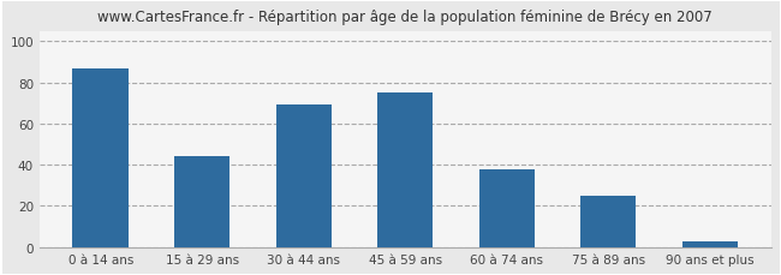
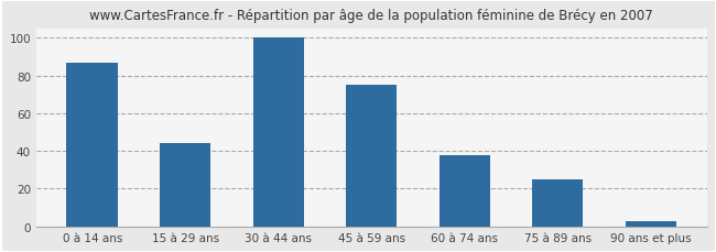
30 à 44 ans: 69 -> 100
